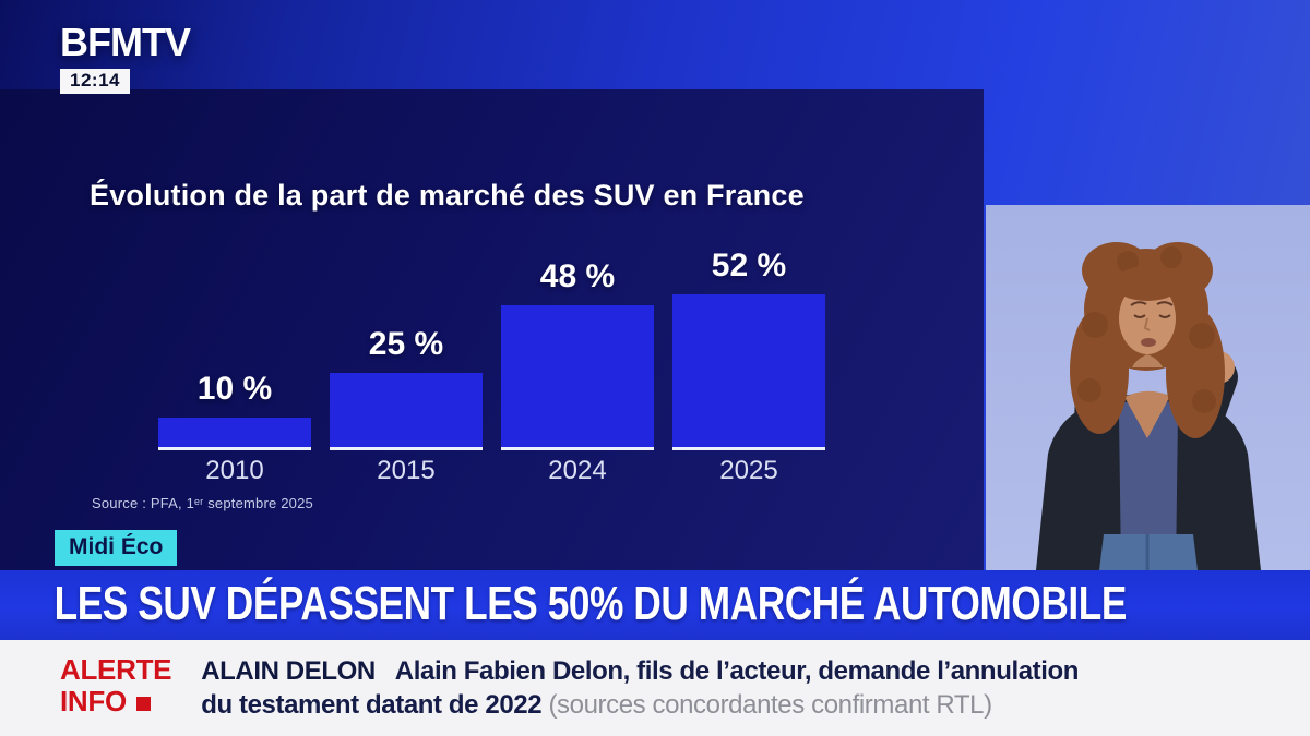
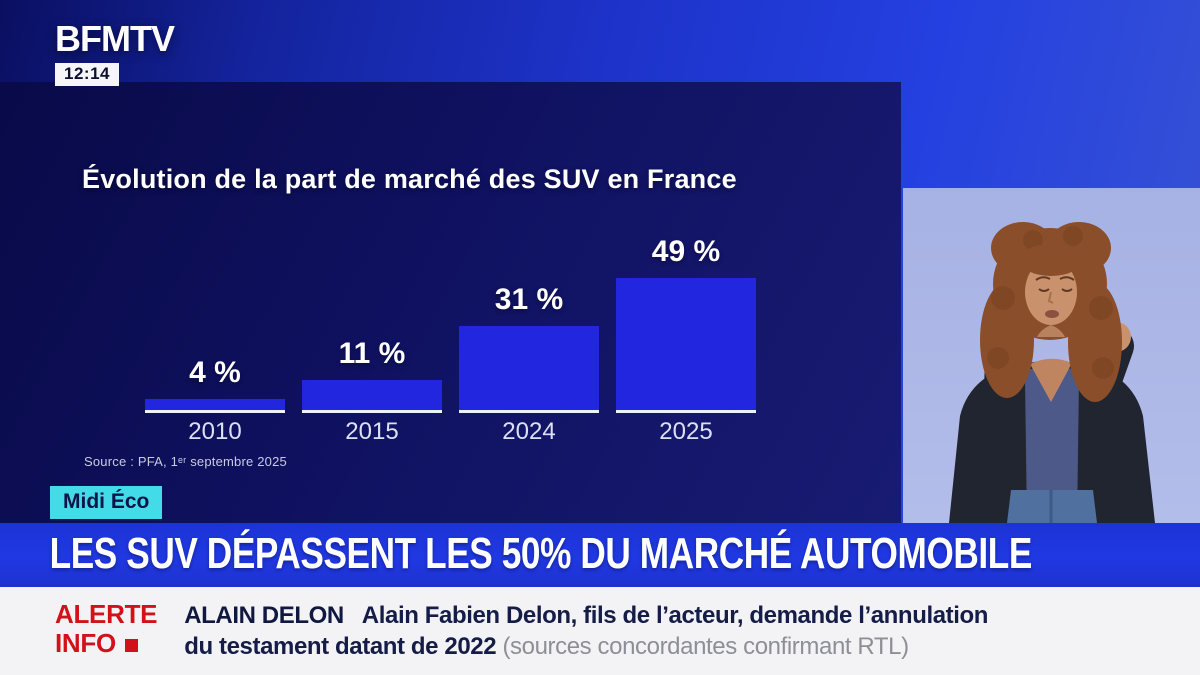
2010: 10 -> 4
2015: 25 -> 11
2024: 48 -> 31
2025: 52 -> 49
